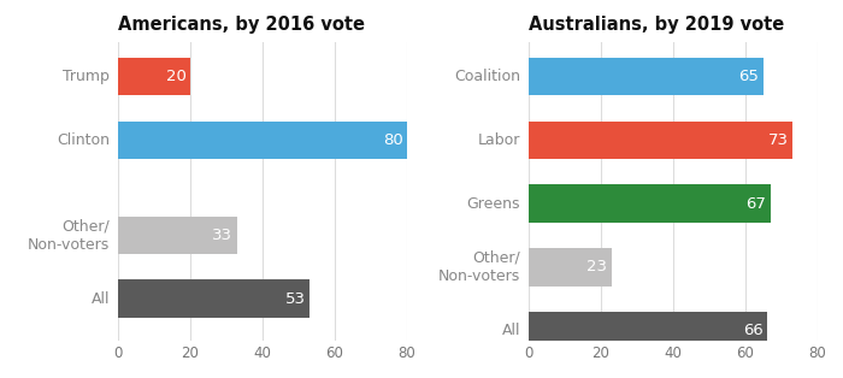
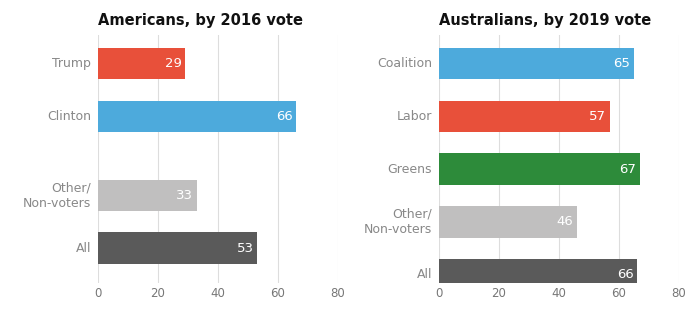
Americans, by 2016 vote/Trump: 20 -> 29
Americans, by 2016 vote/Clinton: 80 -> 66
Australians, by 2019 vote/Labor: 73 -> 57
Australians, by 2019 vote/Other/ Non-voters: 23 -> 46
